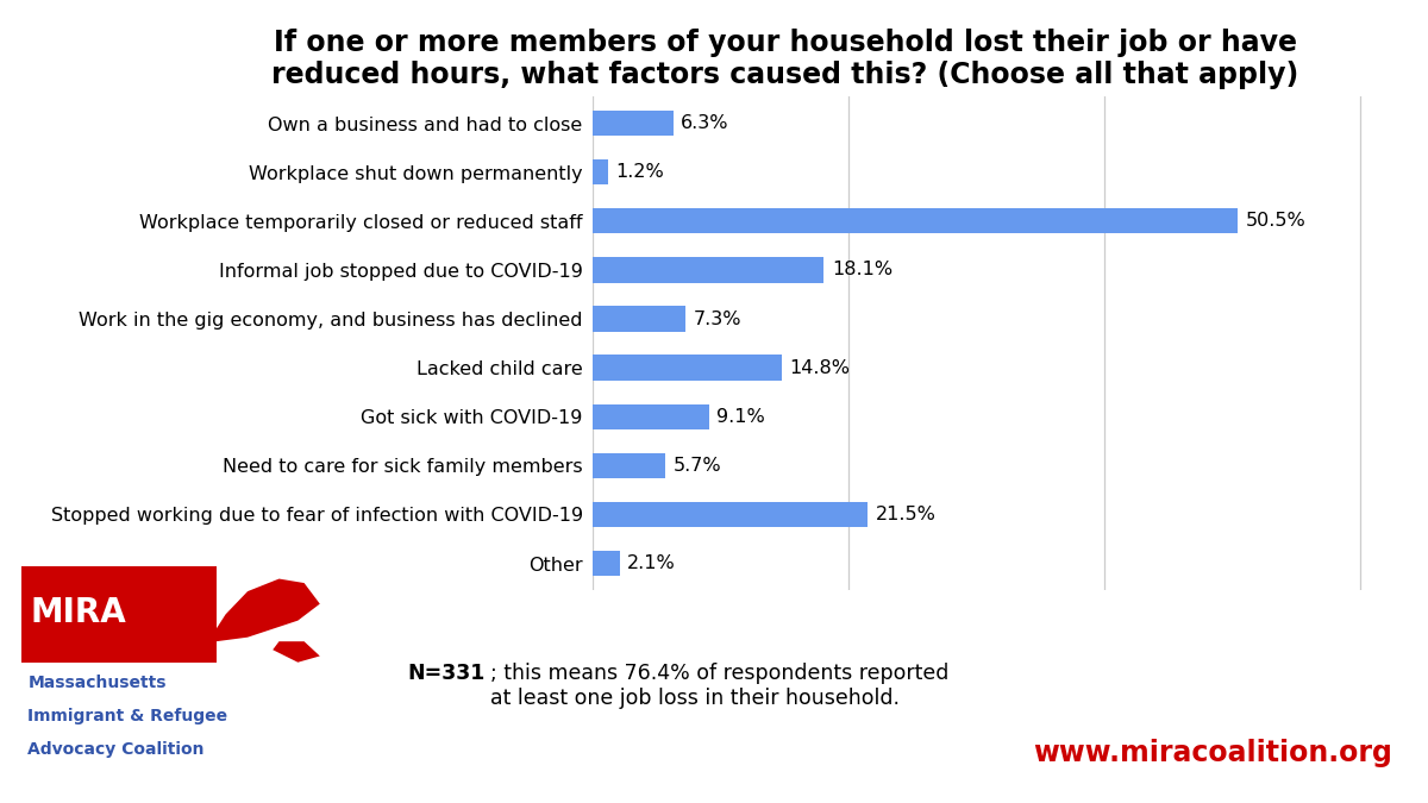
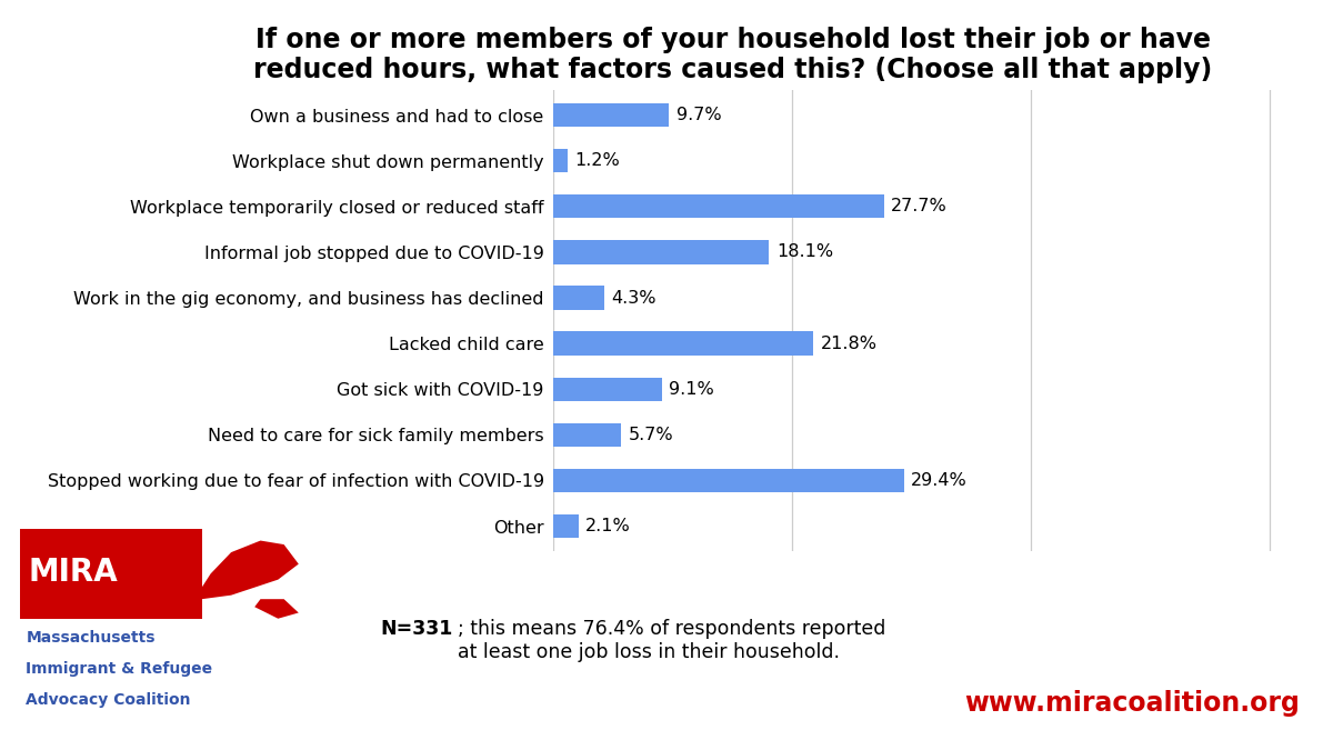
Own a business and had to close: 6.3% -> 9.7%
Workplace temporarily closed or reduced staff: 50.5% -> 27.7%
Work in the gig economy, and business has declined: 7.3% -> 4.3%
Lacked child care: 14.8% -> 21.8%
Stopped working due to fear of infection with COVID-19: 21.5% -> 29.4%
